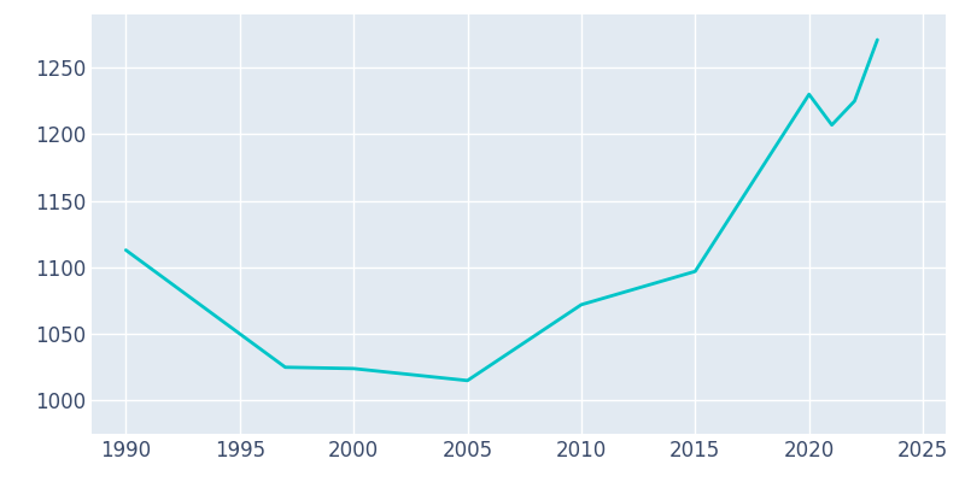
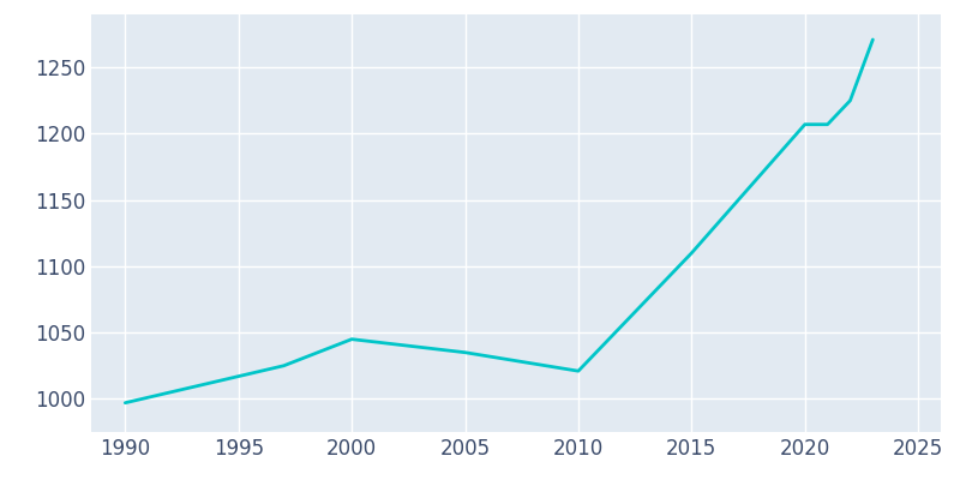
1990: 1113 -> 997
2000: 1024 -> 1045
2005: 1015 -> 1035
2010: 1072 -> 1021
2015: 1097 -> 1110
2020: 1230 -> 1207
